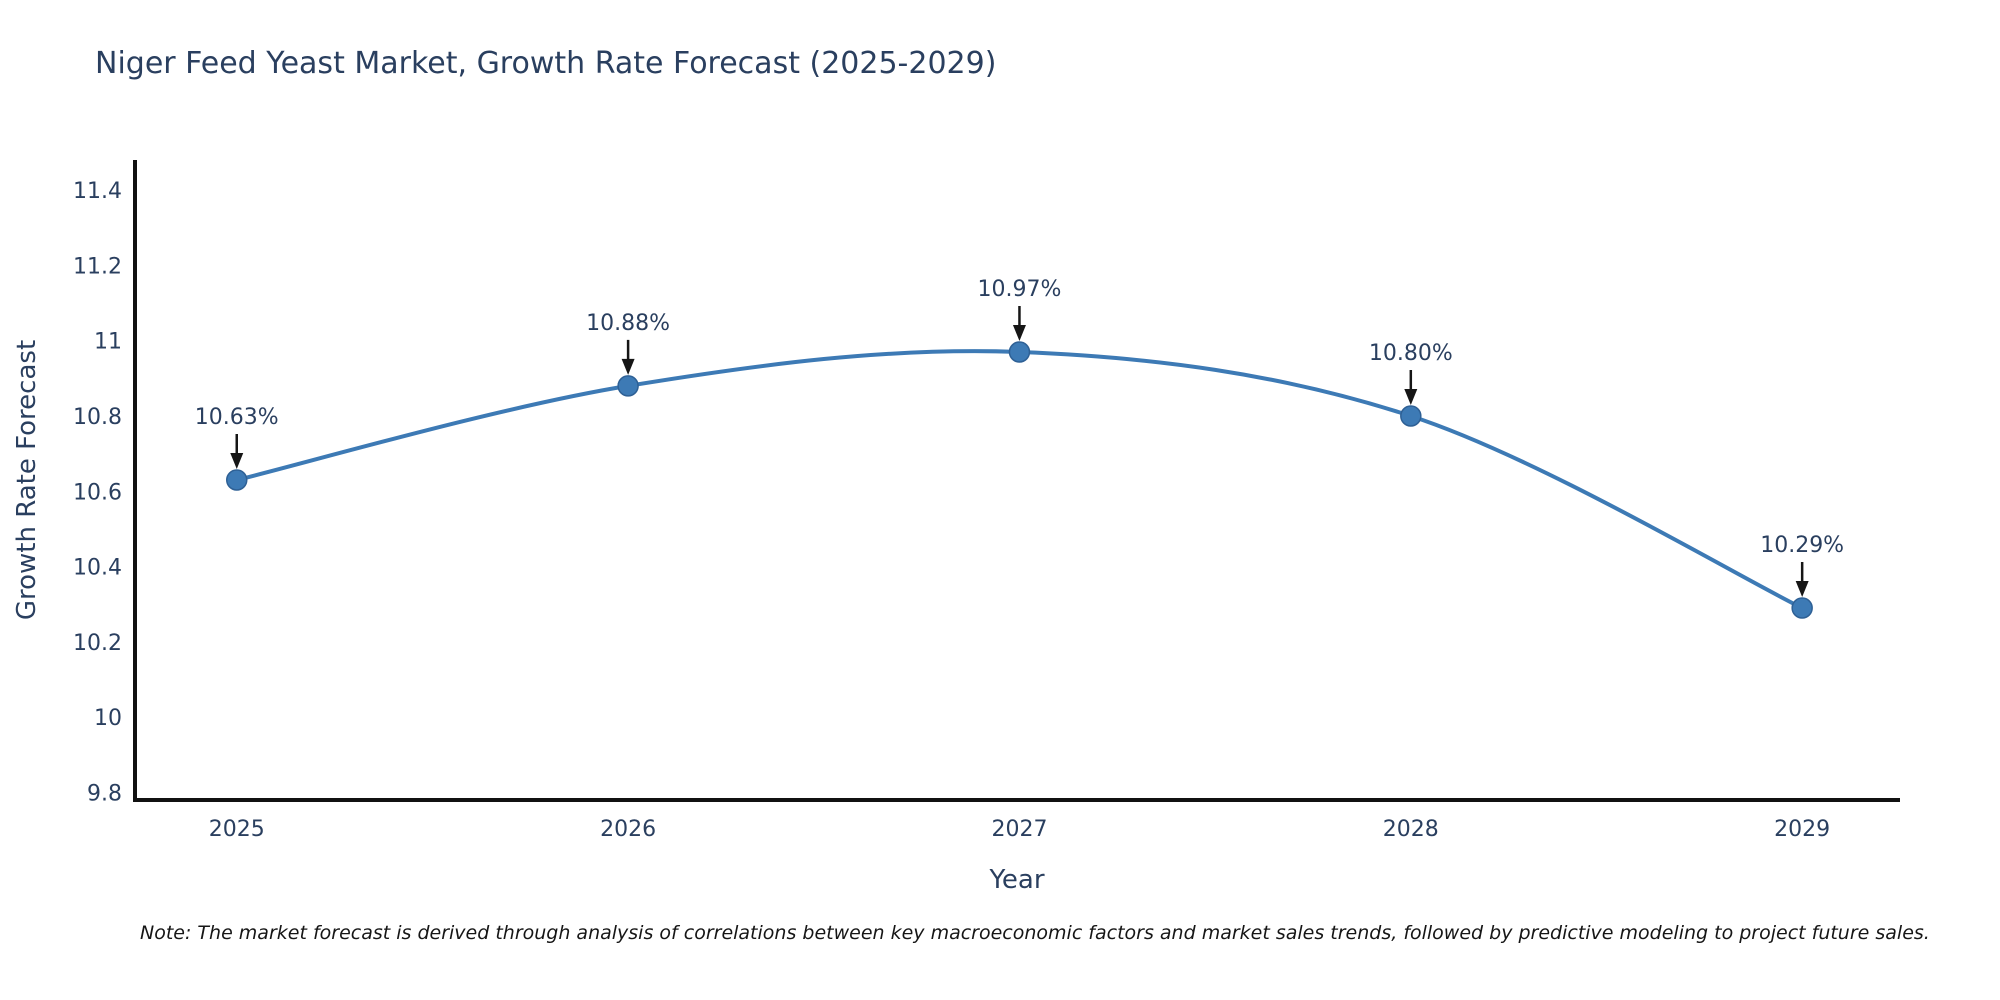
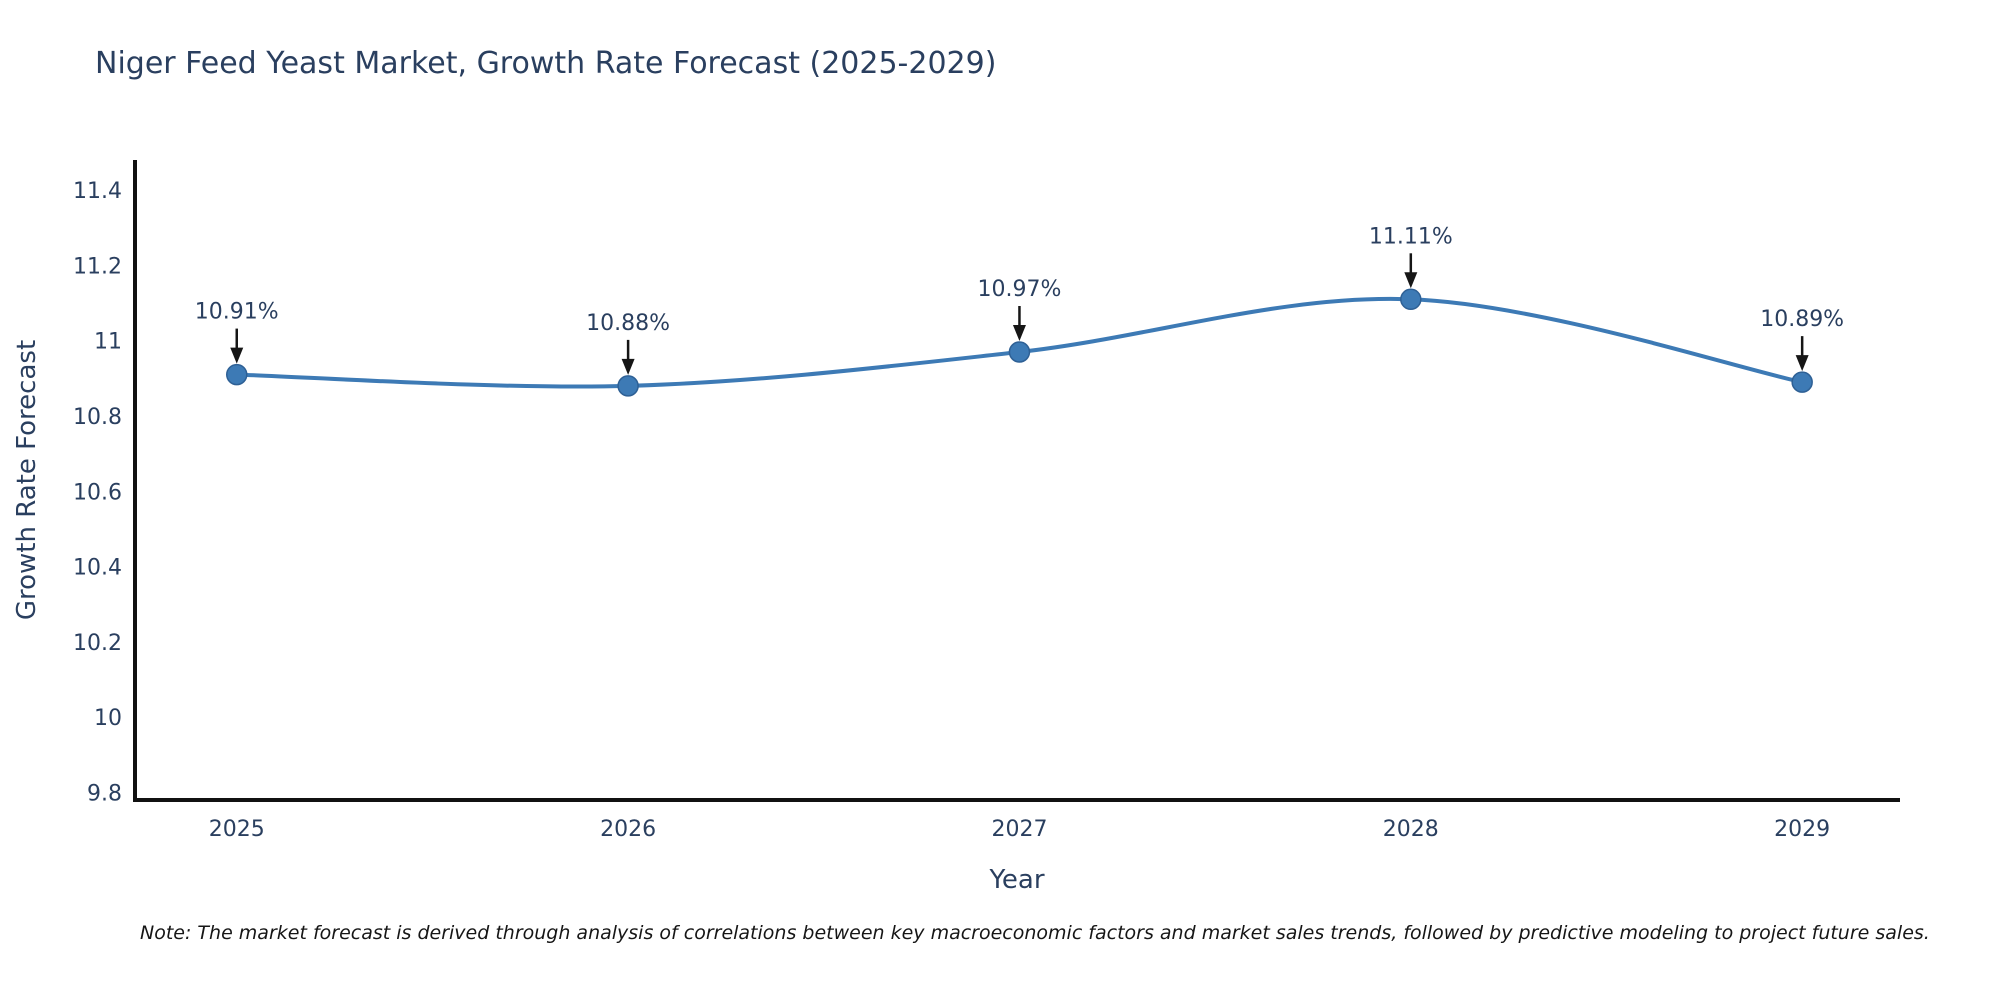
2025: 10.63% -> 10.91%
2028: 10.80% -> 11.11%
2029: 10.29% -> 10.89%
